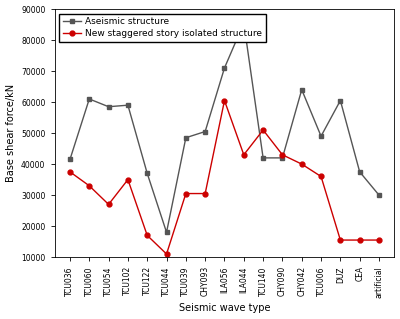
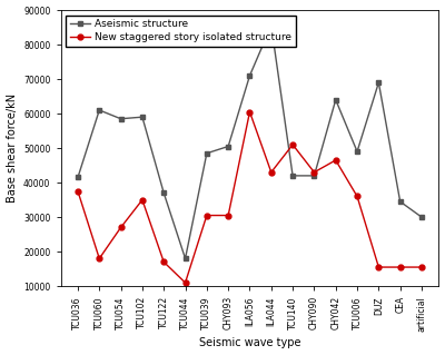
New staggered story isolated structure/TCU060: 33000 -> 18000
New staggered story isolated structure/CHY042: 40000 -> 46500
Aseismic structure/DUZ: 60500 -> 69000
Aseismic structure/CEA: 37500 -> 34500
